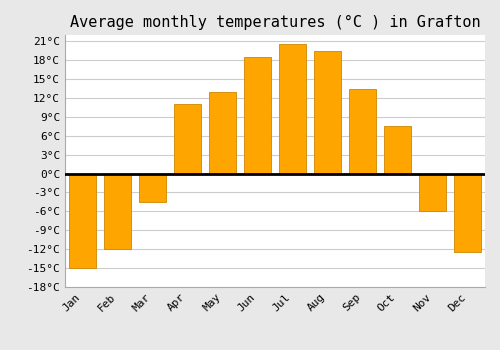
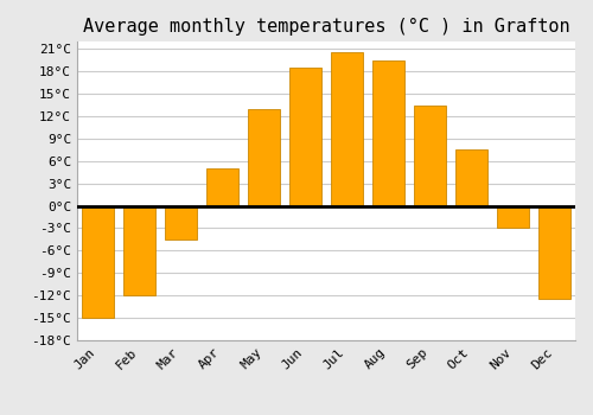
Apr: 11.0°C -> 5.0°C
Nov: -6.0°C -> -3.0°C
